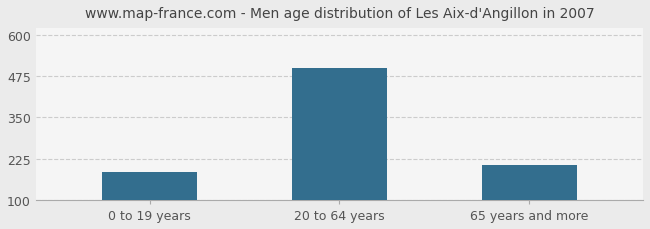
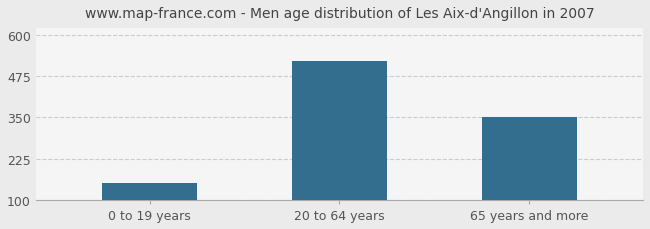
0 to 19 years: 185 -> 150
20 to 64 years: 500 -> 520
65 years and more: 205 -> 350
